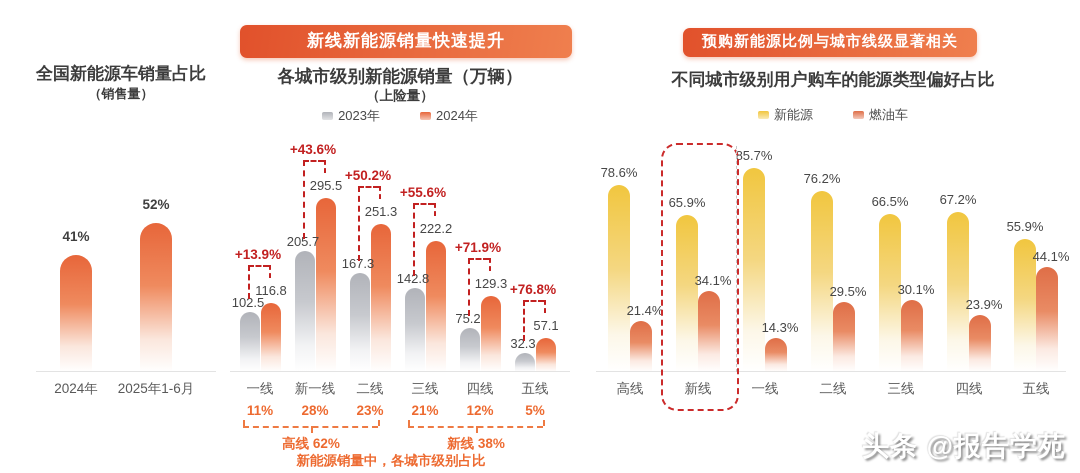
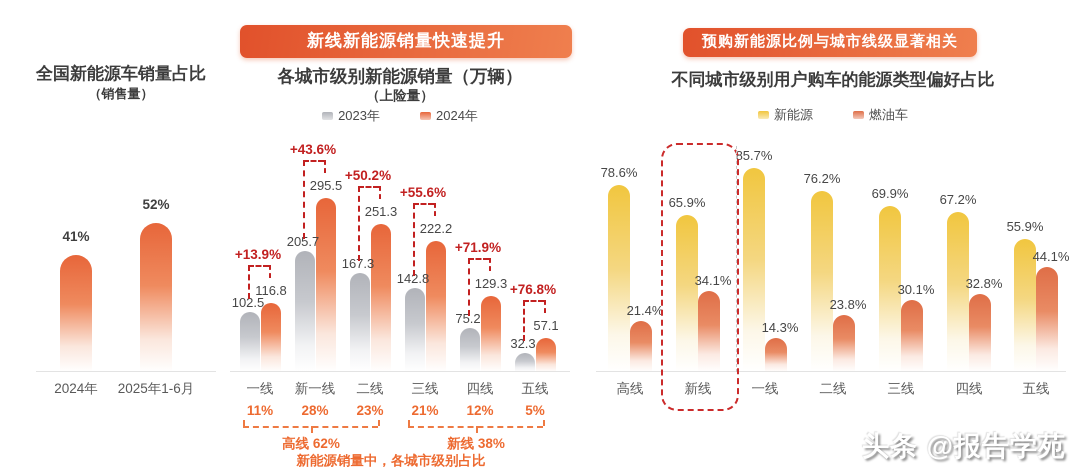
不同城市级别用户购车的能源类型偏好占比/燃油车/二线: 29.5% -> 23.8%
不同城市级别用户购车的能源类型偏好占比/新能源/三线: 66.5% -> 69.9%
不同城市级别用户购车的能源类型偏好占比/燃油车/四线: 23.9% -> 32.8%
